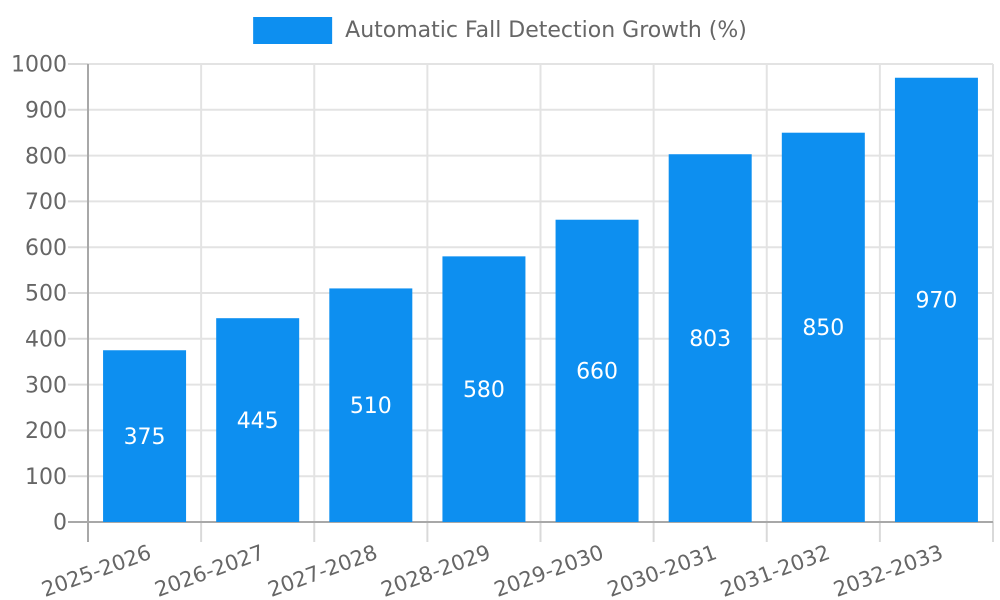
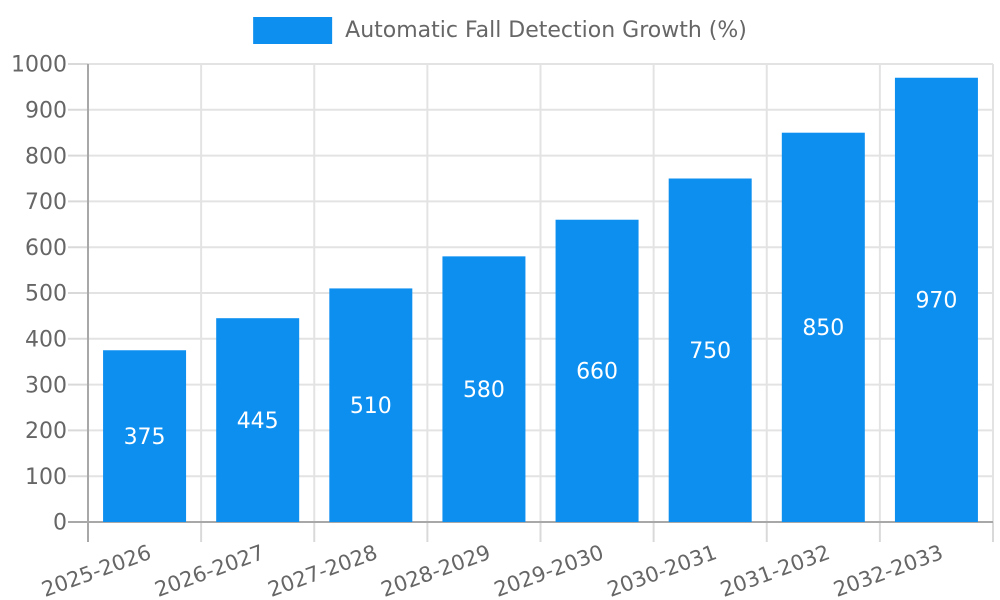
2030-2031: 803 -> 750
